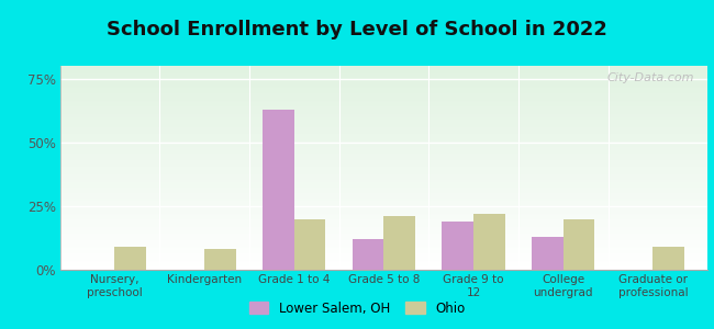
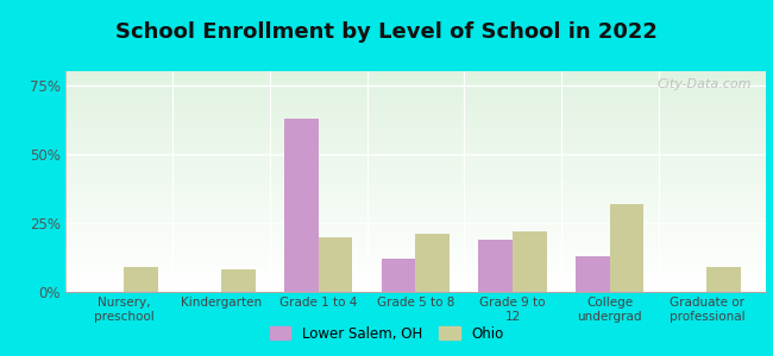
Ohio/College undergrad: 20% -> 32%
